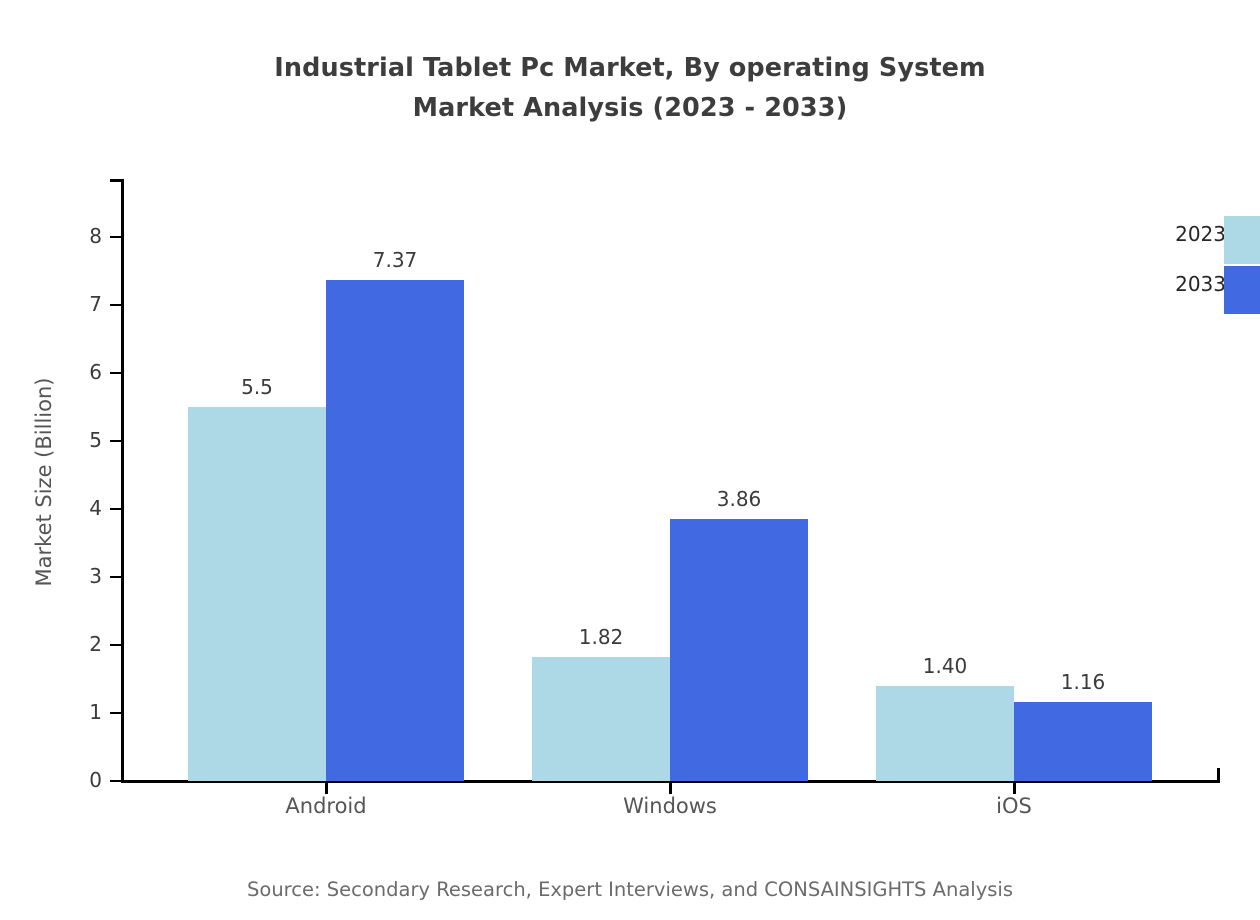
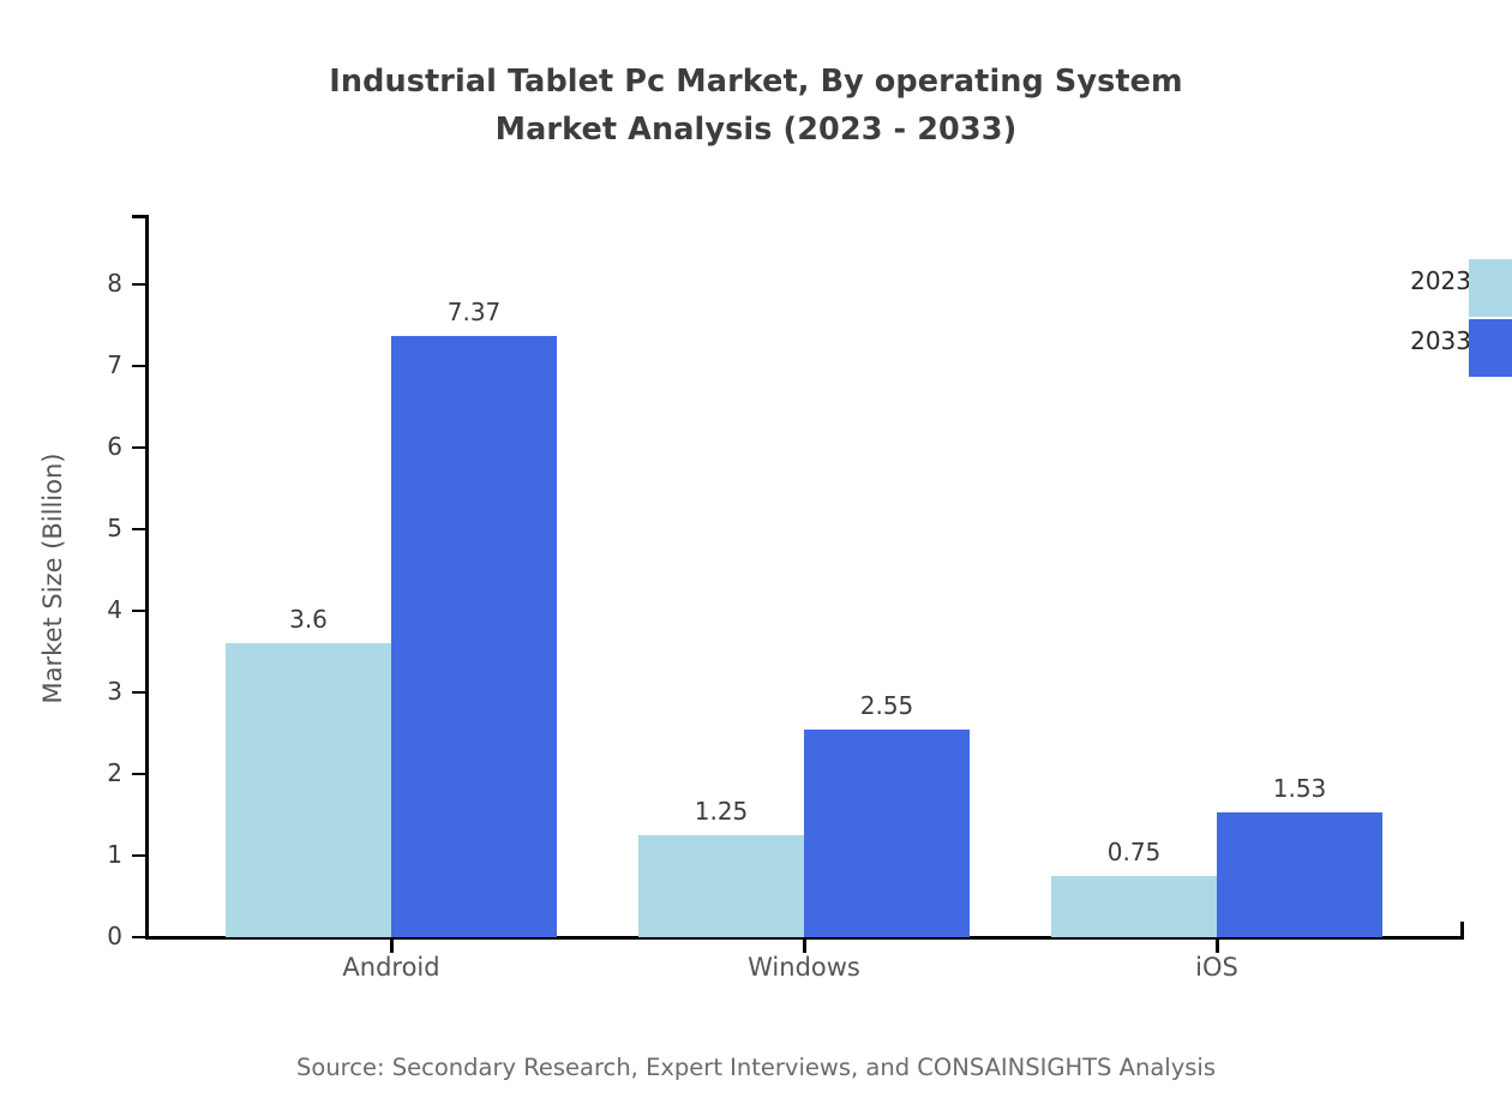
2023/Android: 5.5 -> 3.6
2023/Windows: 1.82 -> 1.25
2033/Windows: 3.86 -> 2.55
2023/iOS: 1.40 -> 0.75
2033/iOS: 1.16 -> 1.53
